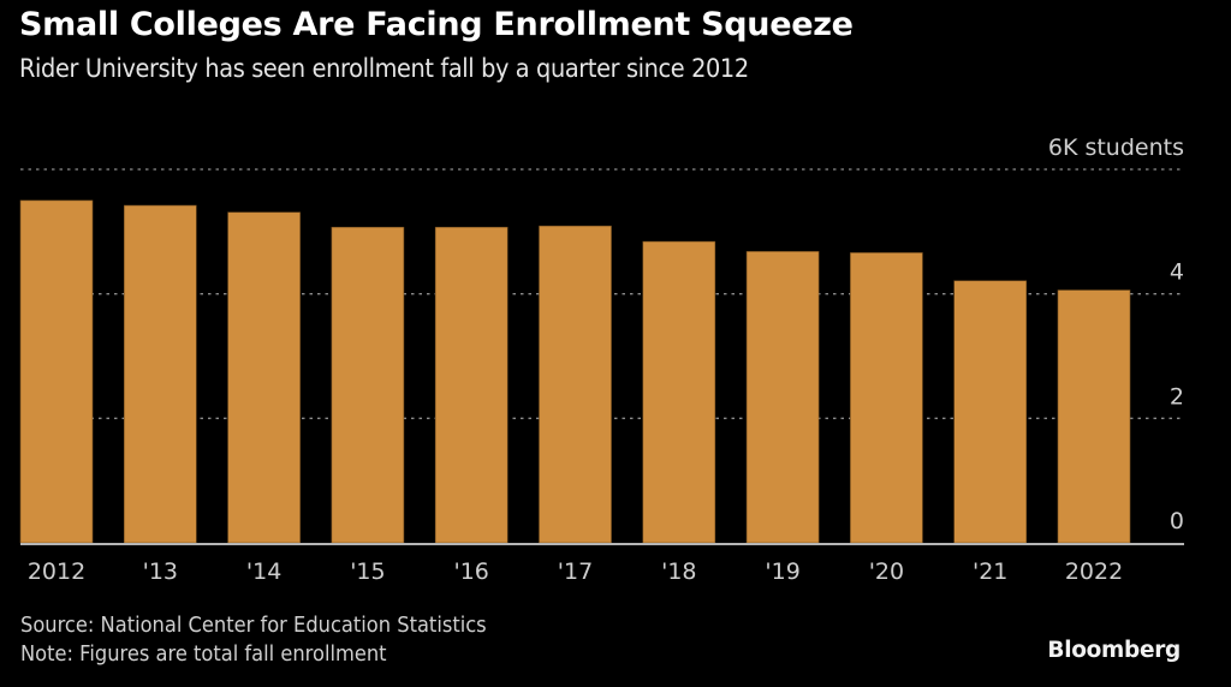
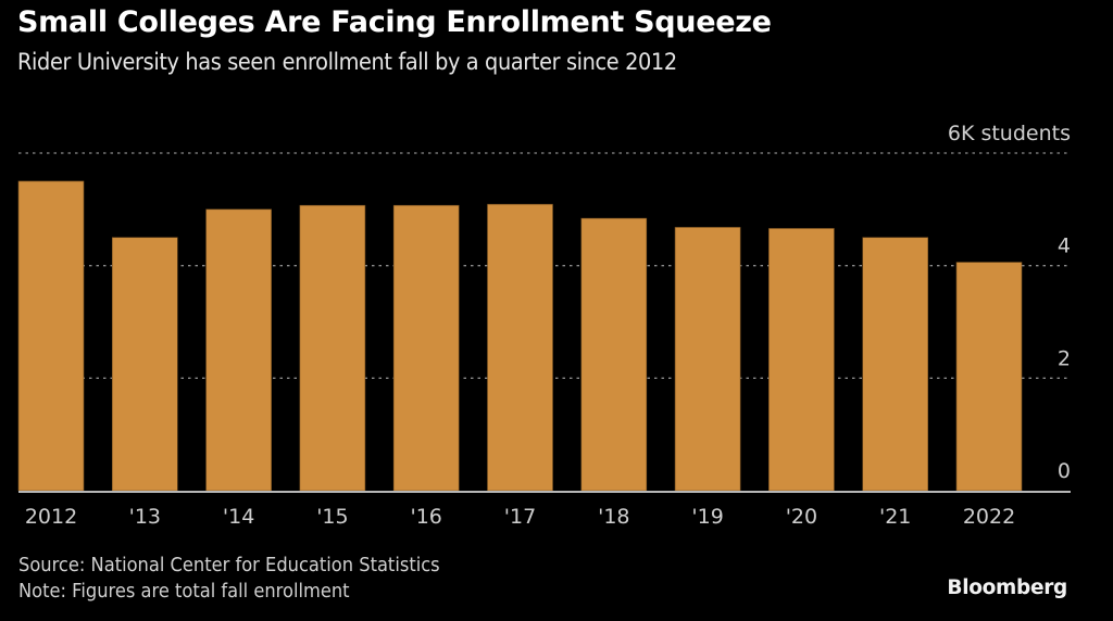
'13: 5.4 -> 4.5
'14: 5.3 -> 5.0
'21: 4.2 -> 4.5
